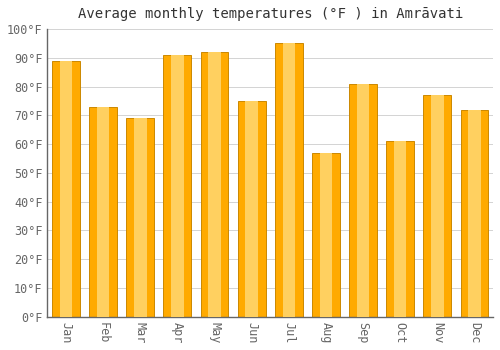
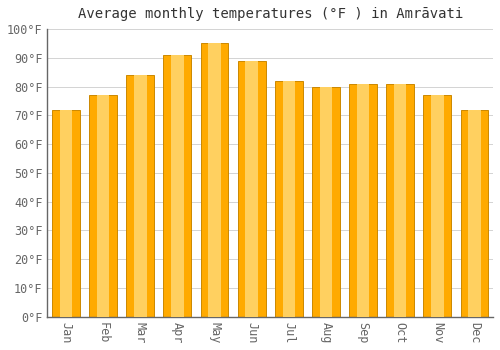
Jan: 89°F -> 72°F
Feb: 73°F -> 77°F
Mar: 69°F -> 84°F
May: 92°F -> 95°F
Jun: 75°F -> 89°F
Jul: 95°F -> 82°F
Aug: 57°F -> 80°F
Oct: 61°F -> 81°F
